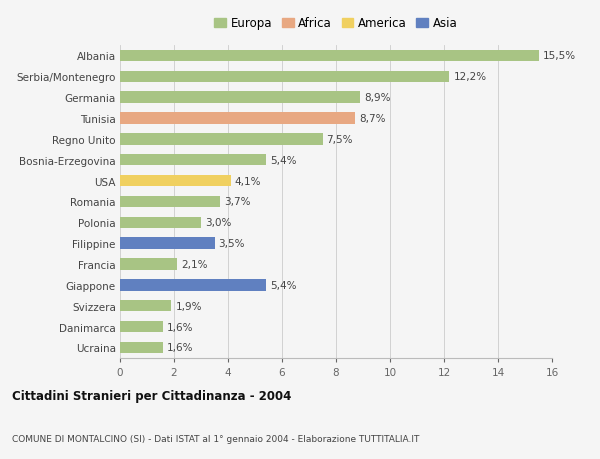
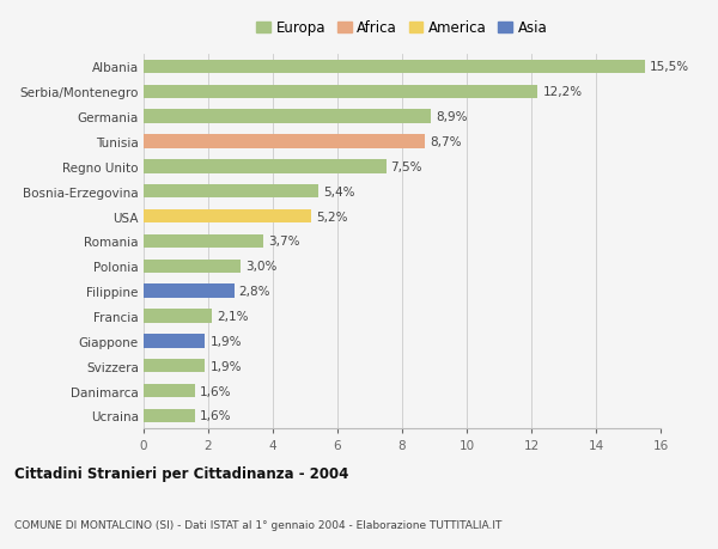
USA: 4,1% -> 5,2%
Filippine: 3,5% -> 2,8%
Giappone: 5,4% -> 1,9%
